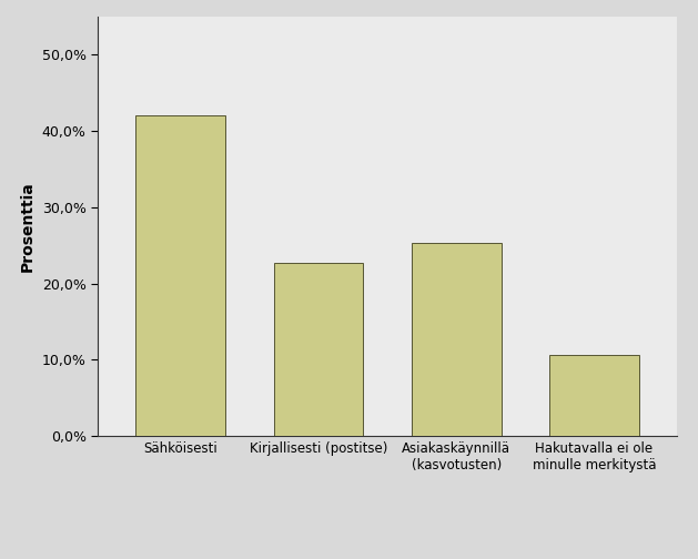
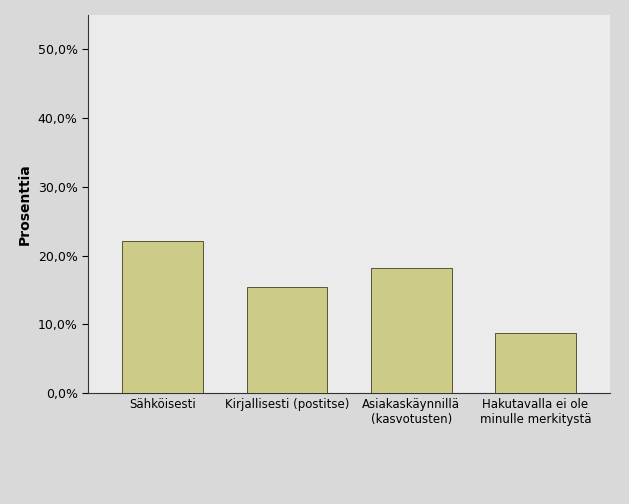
Sähköisesti: 42,0% -> 22,2%
Kirjallisesti (postitse): 22,7% -> 15,4%
Asiakaskäynnillä (kasvotusten): 25,4% -> 18,2%
Hakutavalla ei ole minulle merkitystä: 10,6% -> 8,8%
